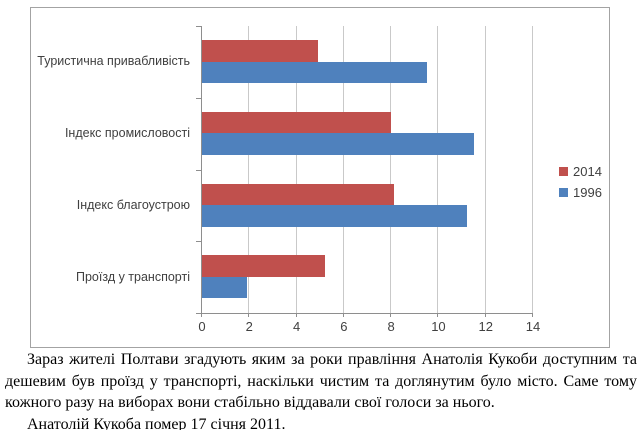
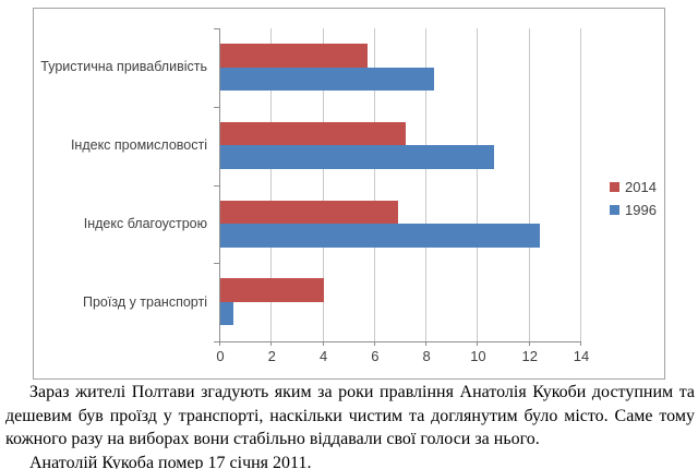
2014/Туристична привабливість: 4.9 -> 5.7
1996/Туристична привабливість: 9.5 -> 8.3
2014/Індекс промисловості: 8.0 -> 7.2
1996/Індекс промисловості: 11.5 -> 10.6
2014/Індекс благоустрою: 8.1 -> 6.9
1996/Індекс благоустрою: 11.2 -> 12.4
2014/Проїзд у транспорті: 5.2 -> 4.0
1996/Проїзд у транспорті: 1.9 -> 0.5
